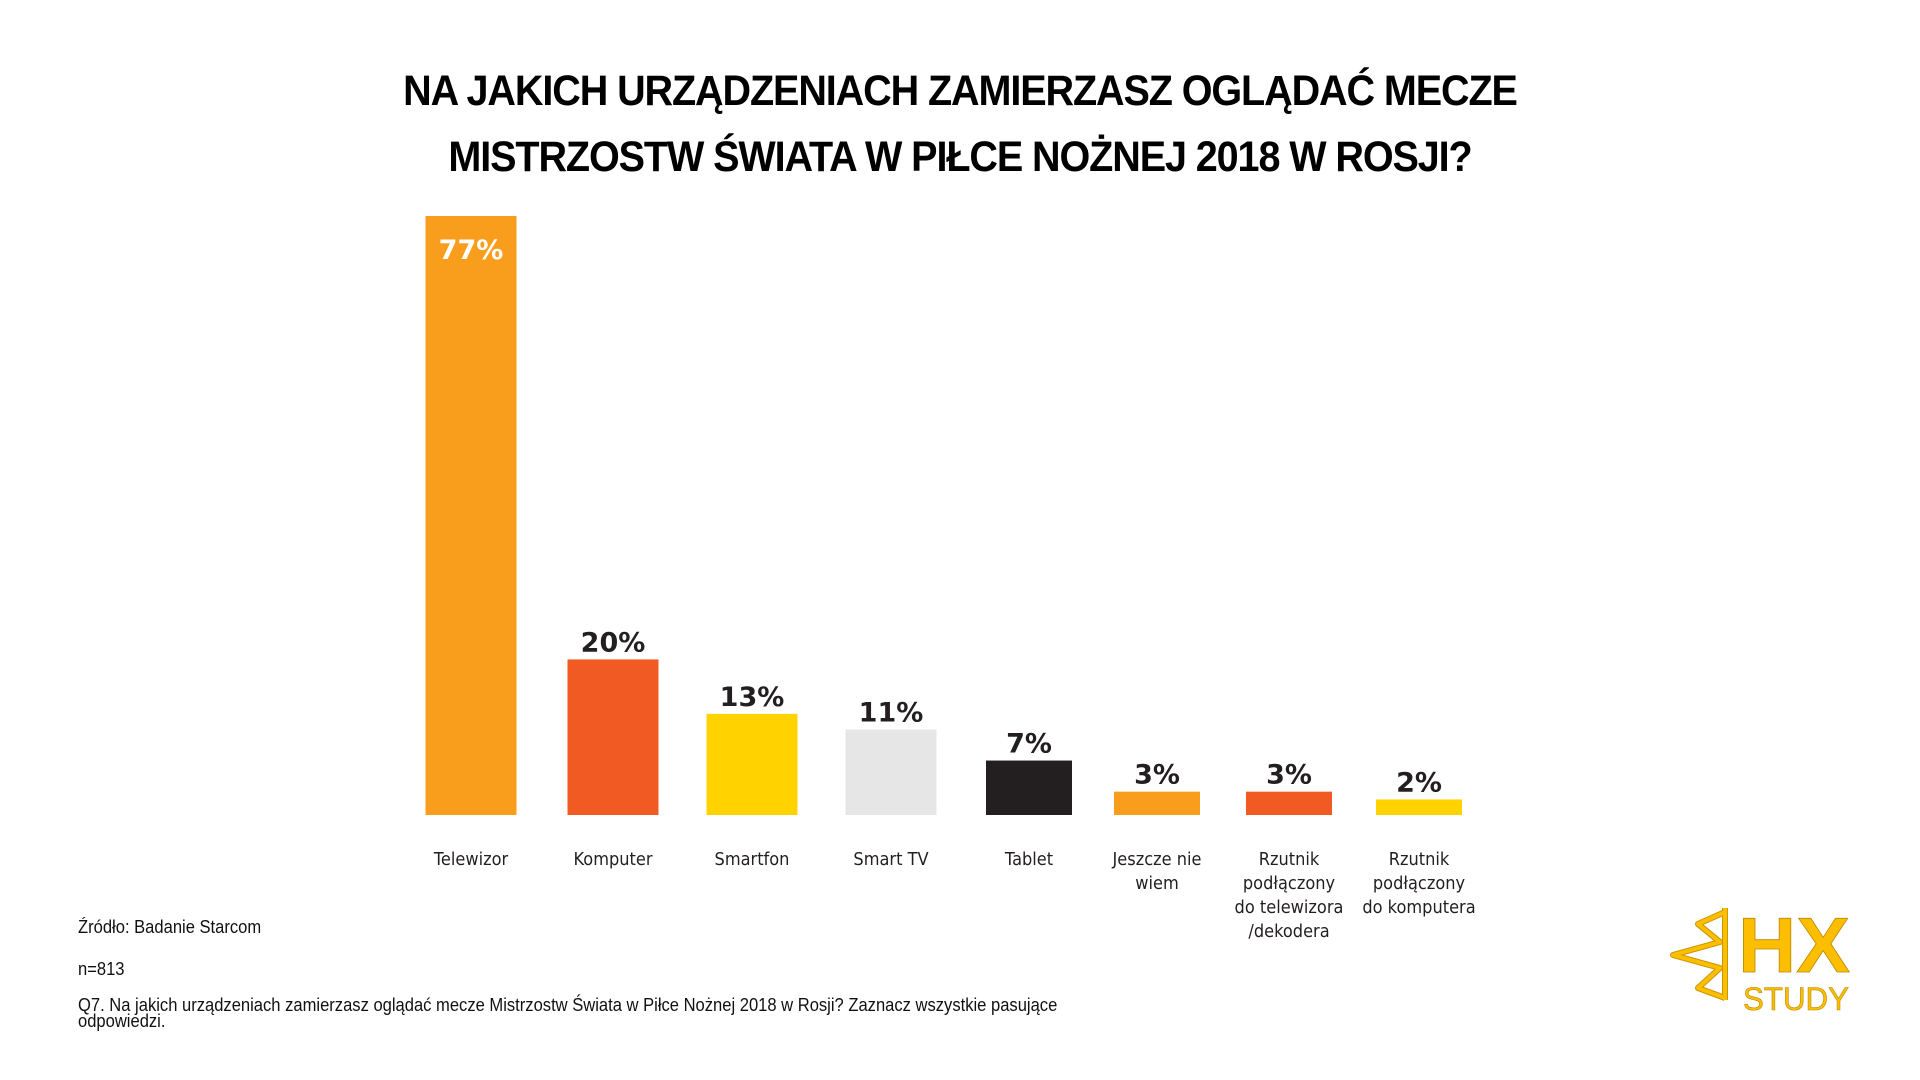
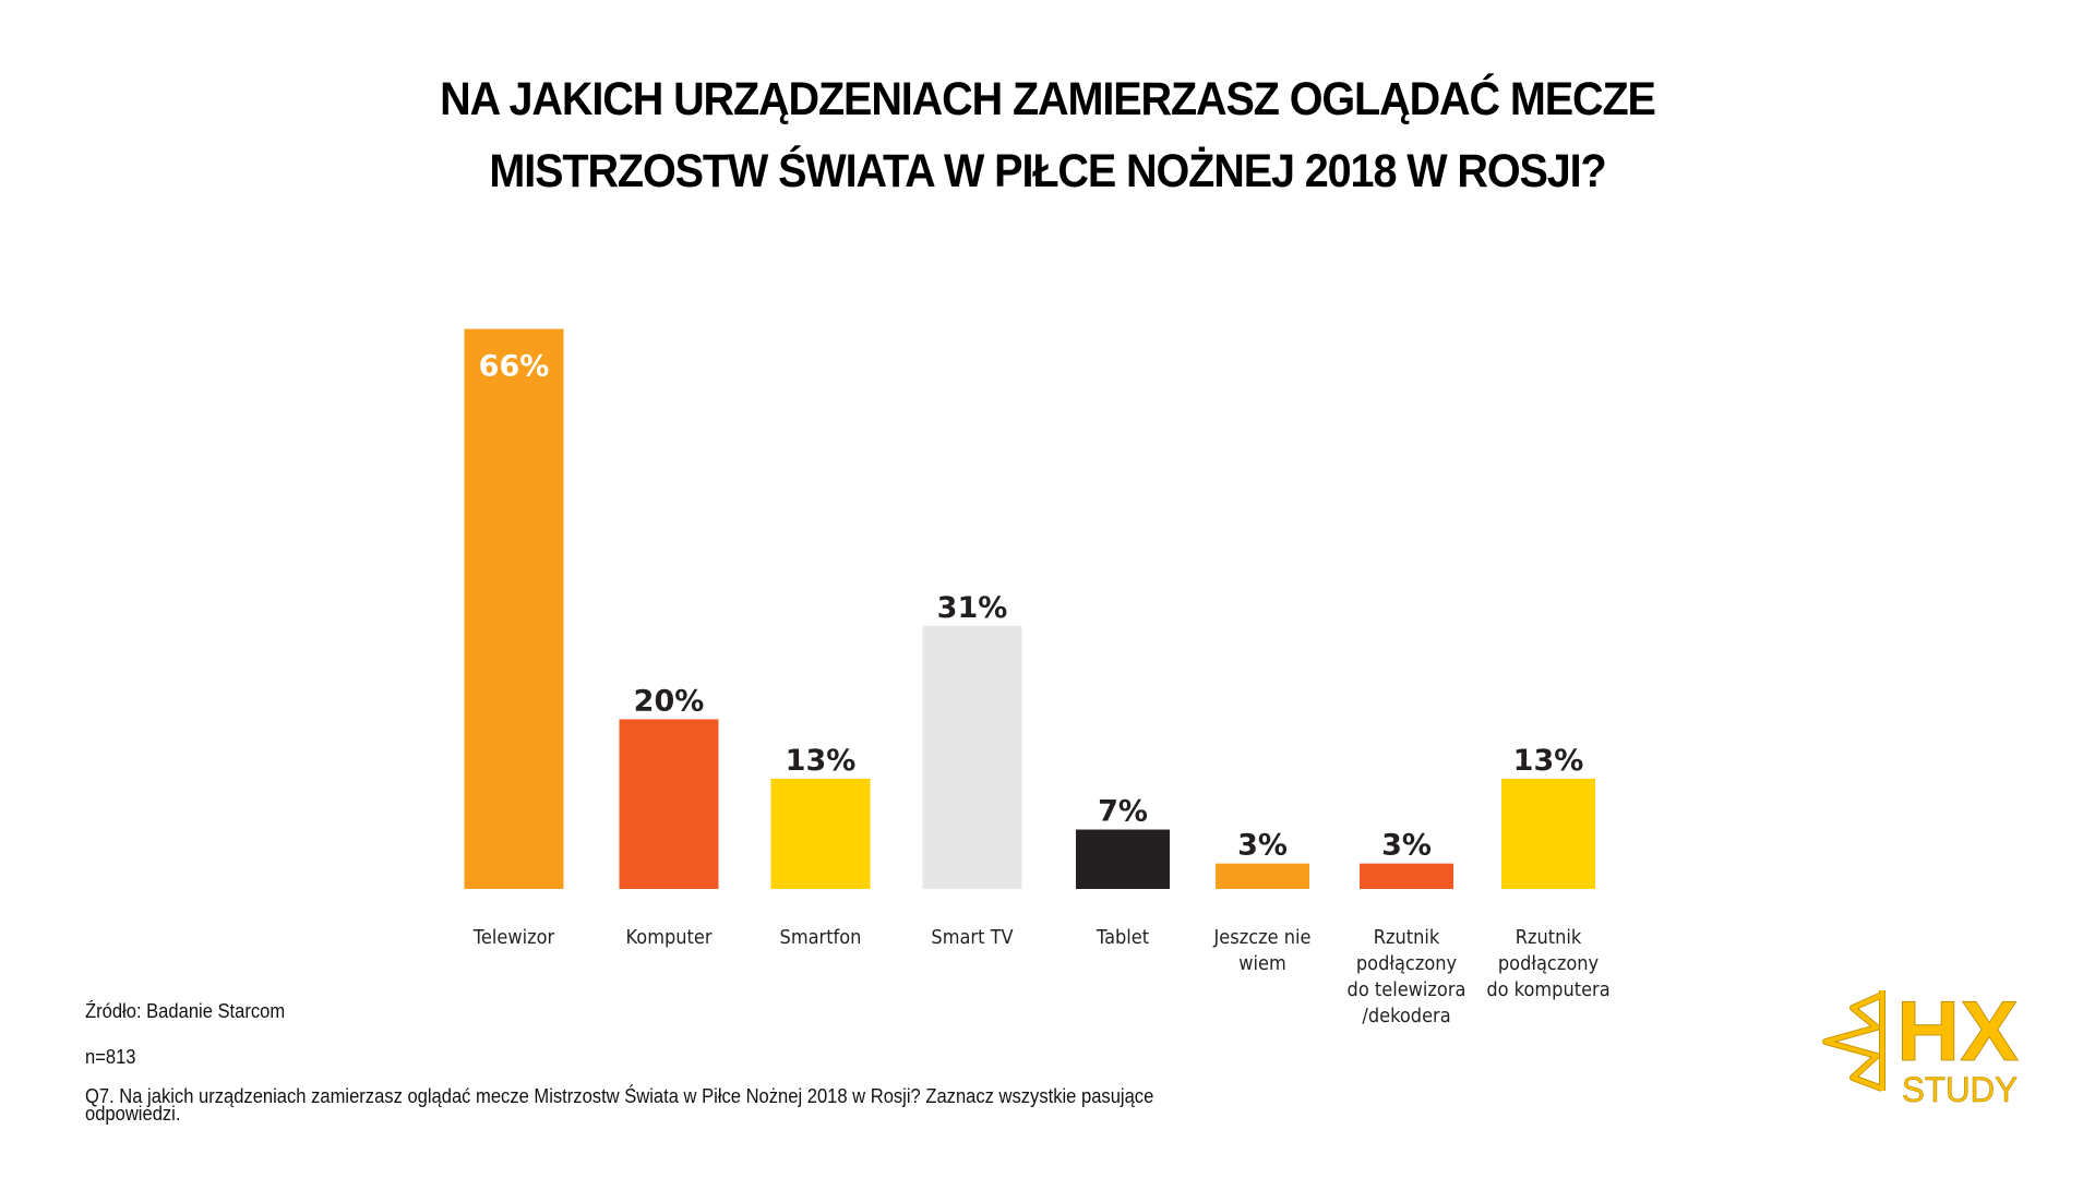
Telewizor: 77% -> 66%
Smart TV: 11% -> 31%
Rzutnik podłączony do komputera: 2% -> 13%
